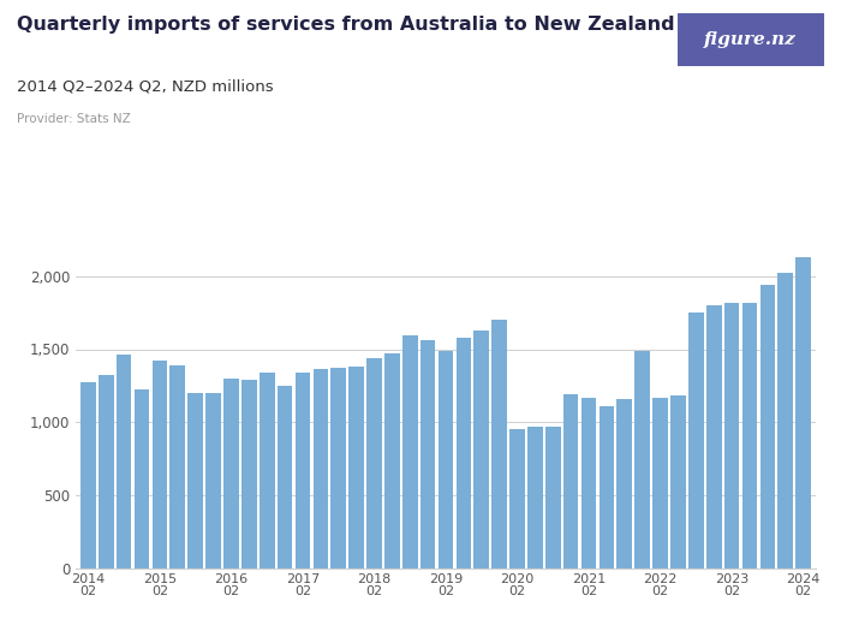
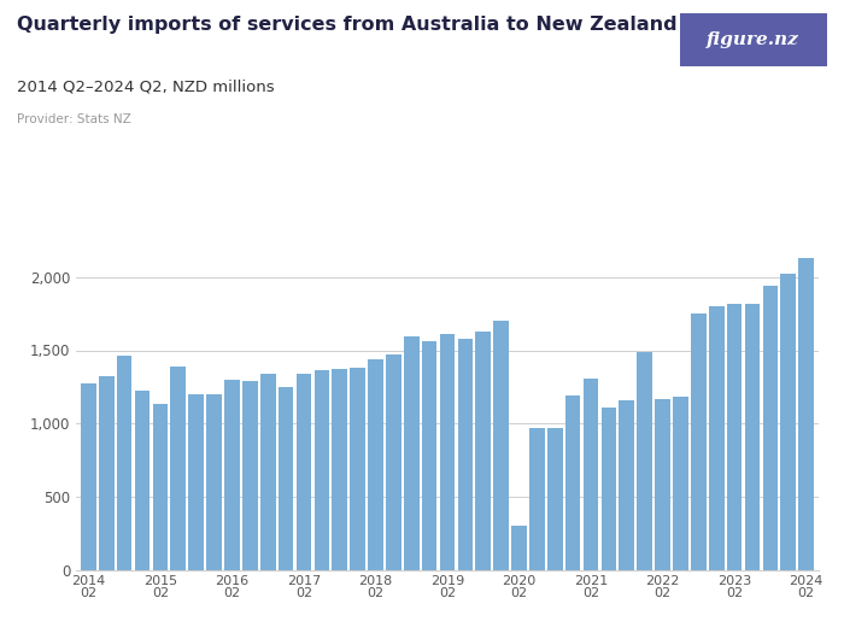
2015 02: 1,420 -> 1,130
2019 02: 1,490 -> 1,610
2020 02: 950 -> 300
2021 02: 1,160 -> 1,310
